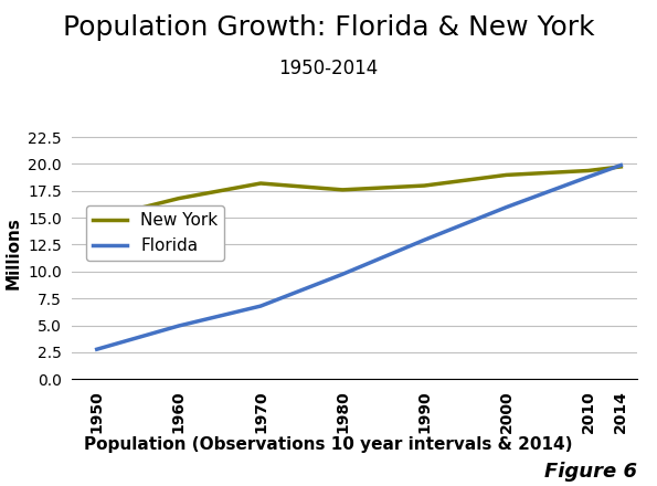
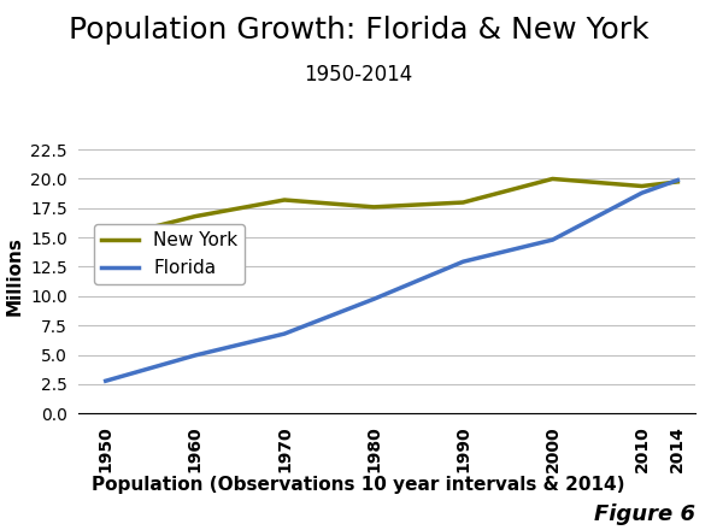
New York/2000: 19.0 -> 20.0
Florida/2000: 16.0 -> 14.8
